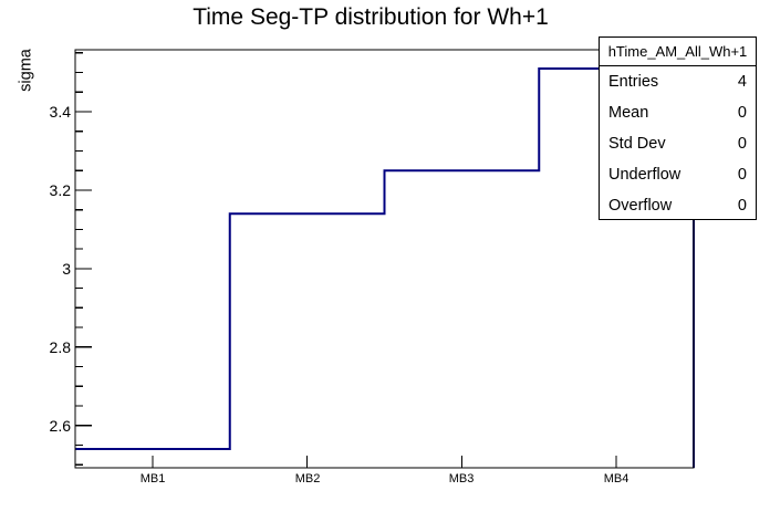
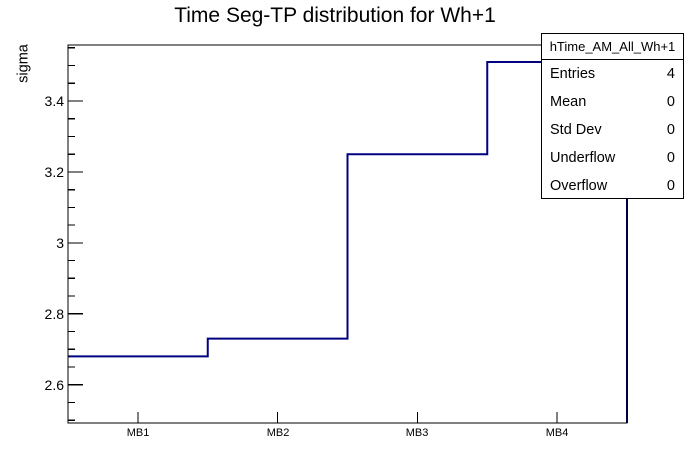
MB1: 2.54 -> 2.68
MB2: 3.14 -> 2.73
